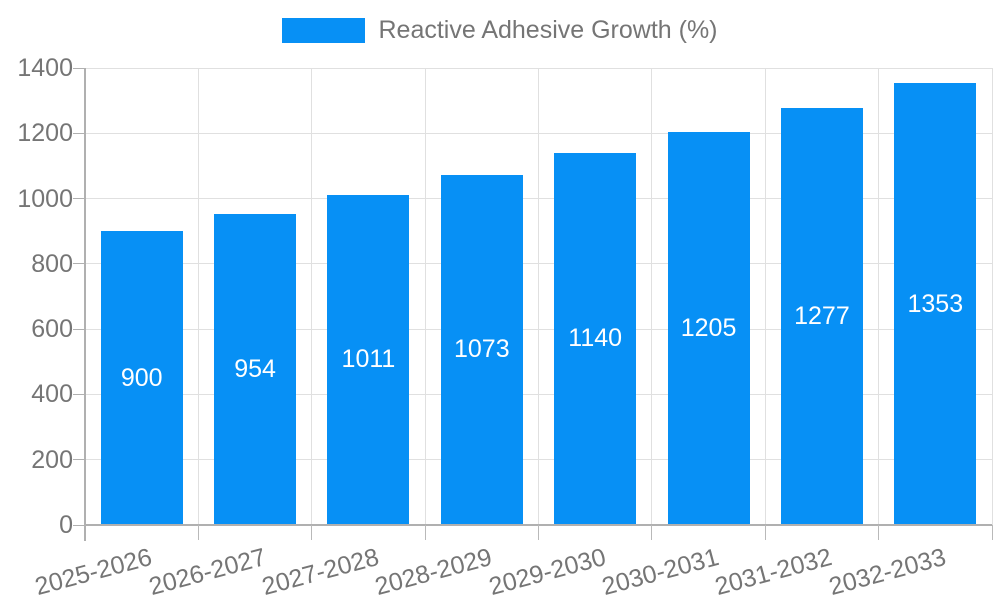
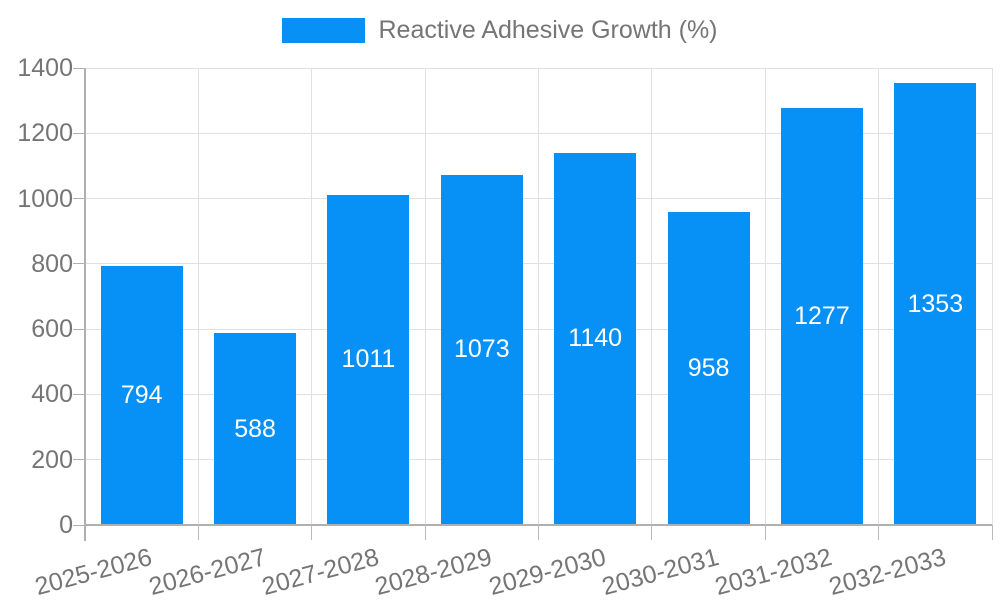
2025-2026: 900 -> 794
2026-2027: 954 -> 588
2030-2031: 1205 -> 958
